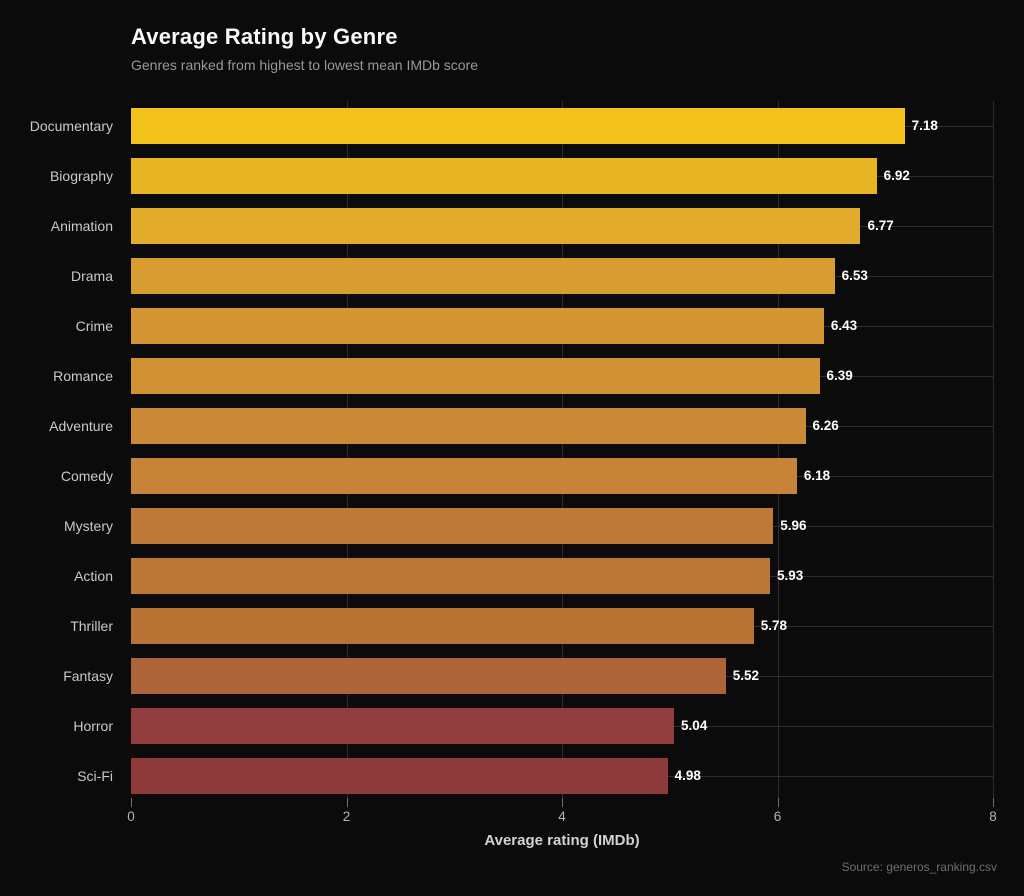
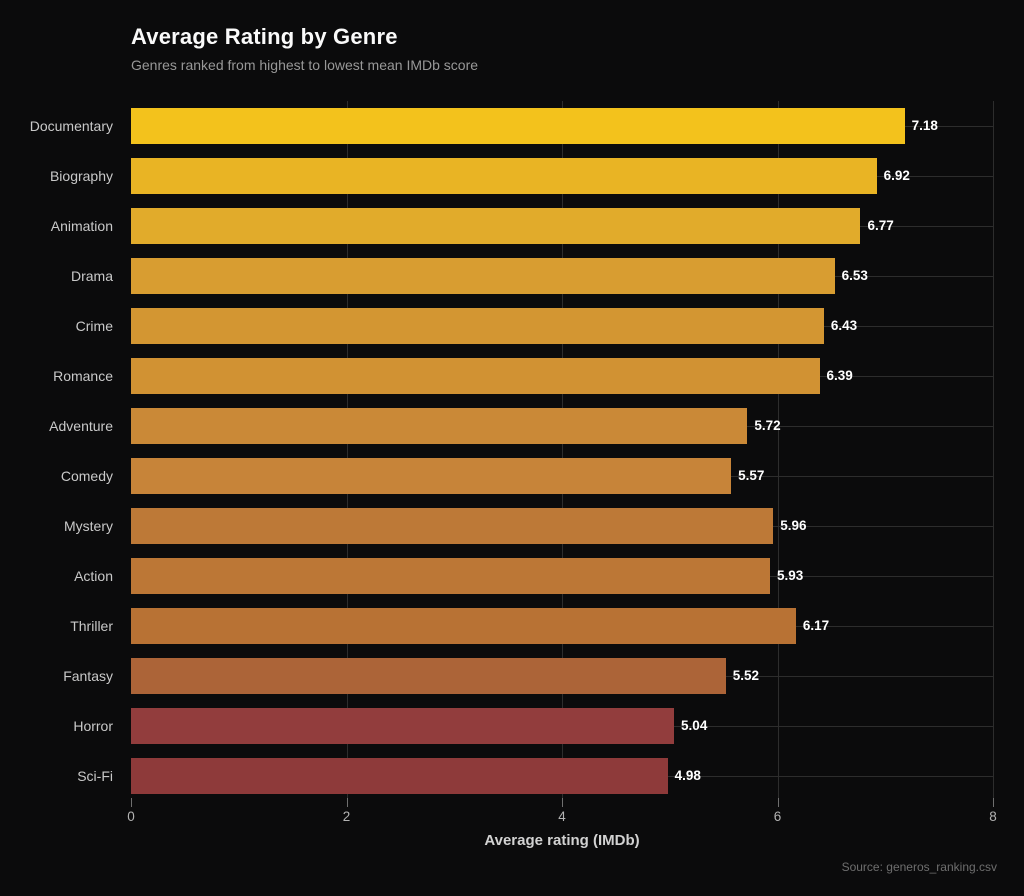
Adventure: 6.26 -> 5.72
Comedy: 6.18 -> 5.57
Thriller: 5.78 -> 6.17
